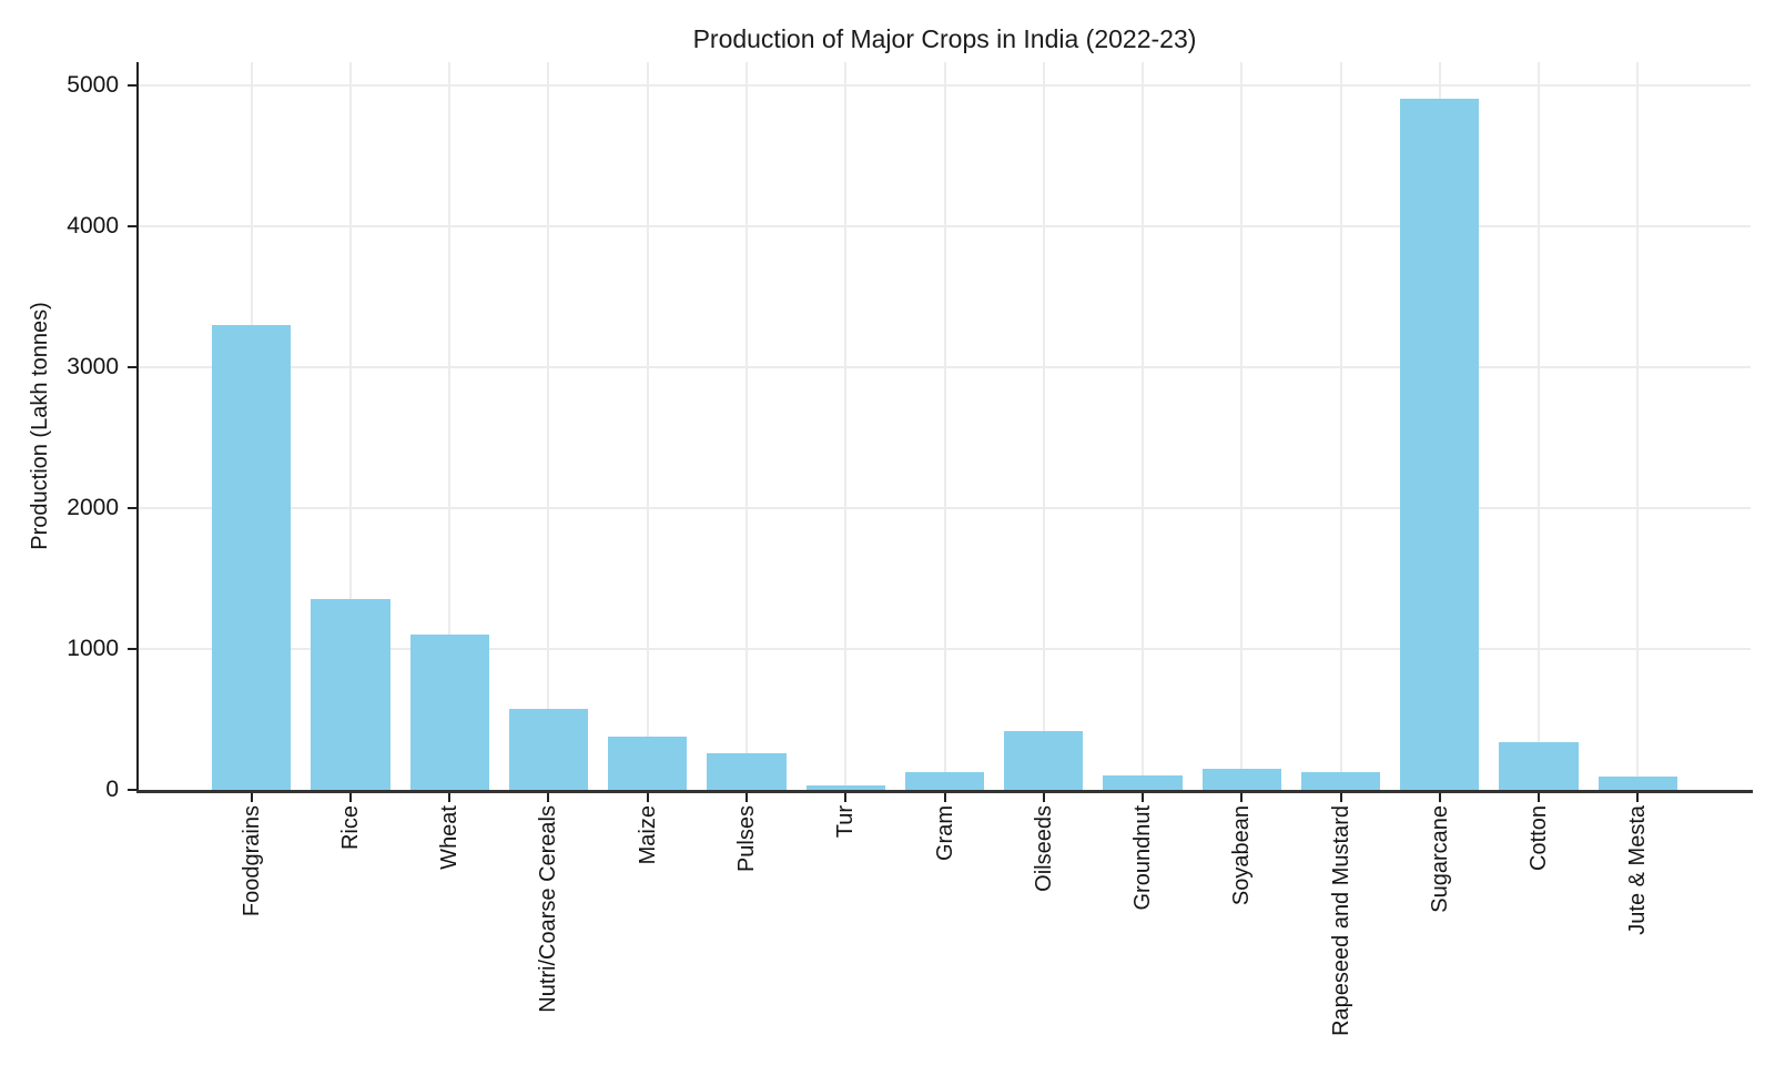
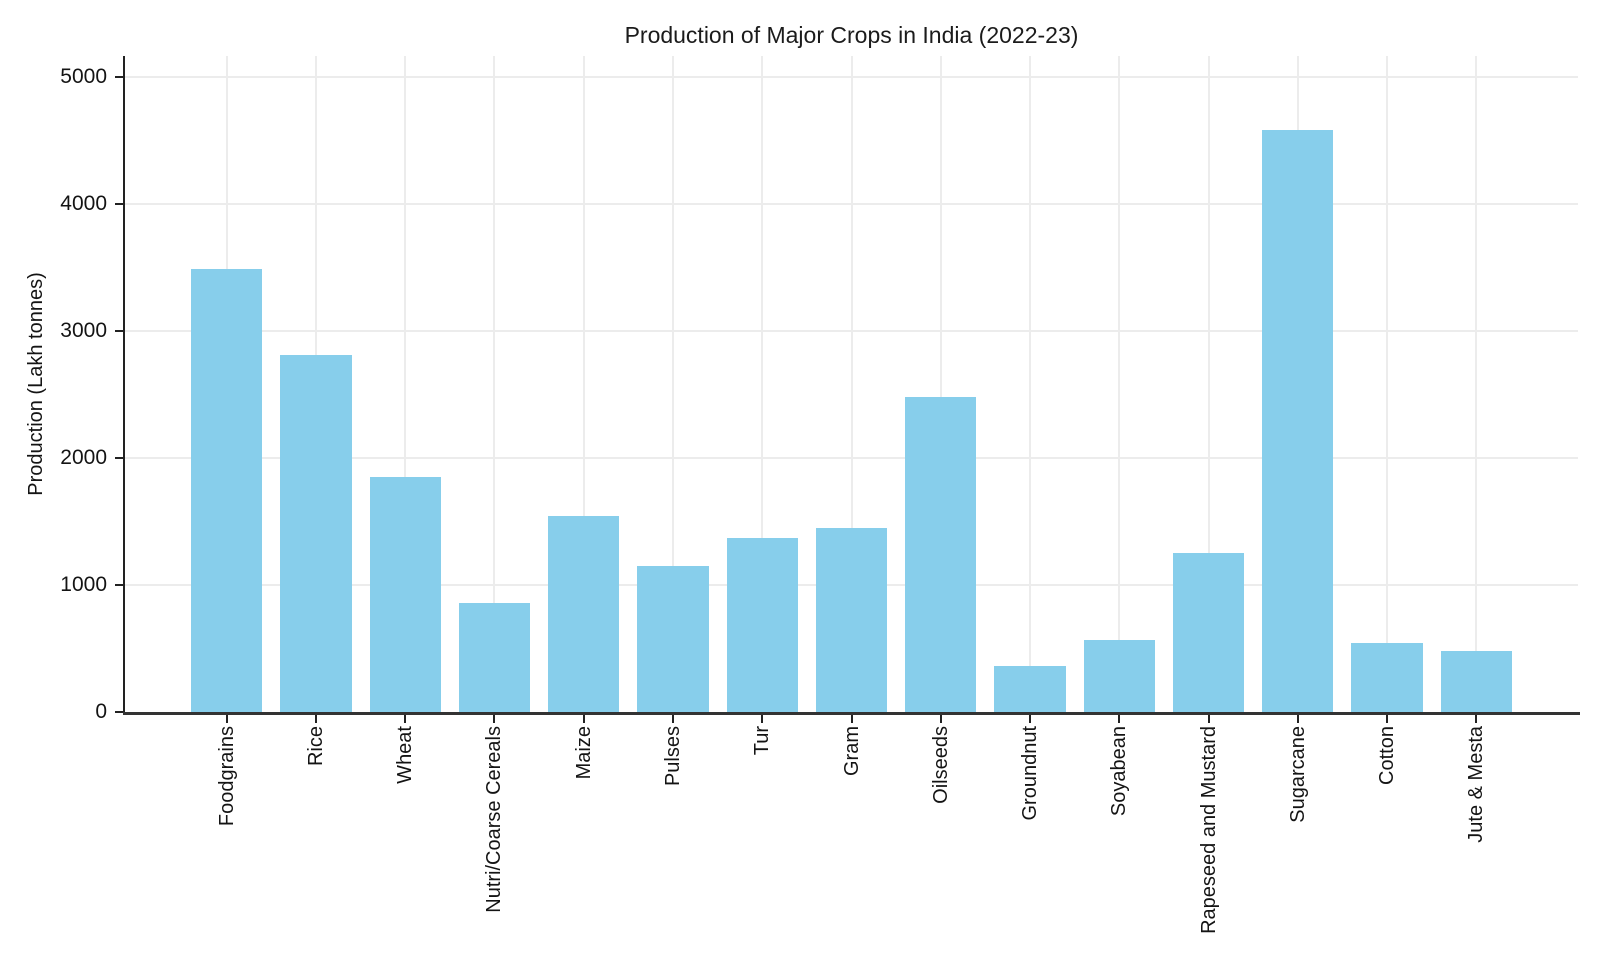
Foodgrains: 3300 -> 3490
Rice: 1360 -> 2810
Wheat: 1110 -> 1850
Nutri/Coarse Cereals: 570 -> 860
Maize: 380 -> 1540
Pulses: 260 -> 1150
Tur: 30 -> 1370
Gram: 120 -> 1450
Oilseeds: 410 -> 2480
Groundnut: 100 -> 360
Soyabean: 150 -> 570
Rapeseed and Mustard: 130 -> 1250
Sugarcane: 4900 -> 4580
Cotton: 340 -> 540
Jute & Mesta: 90 -> 480
